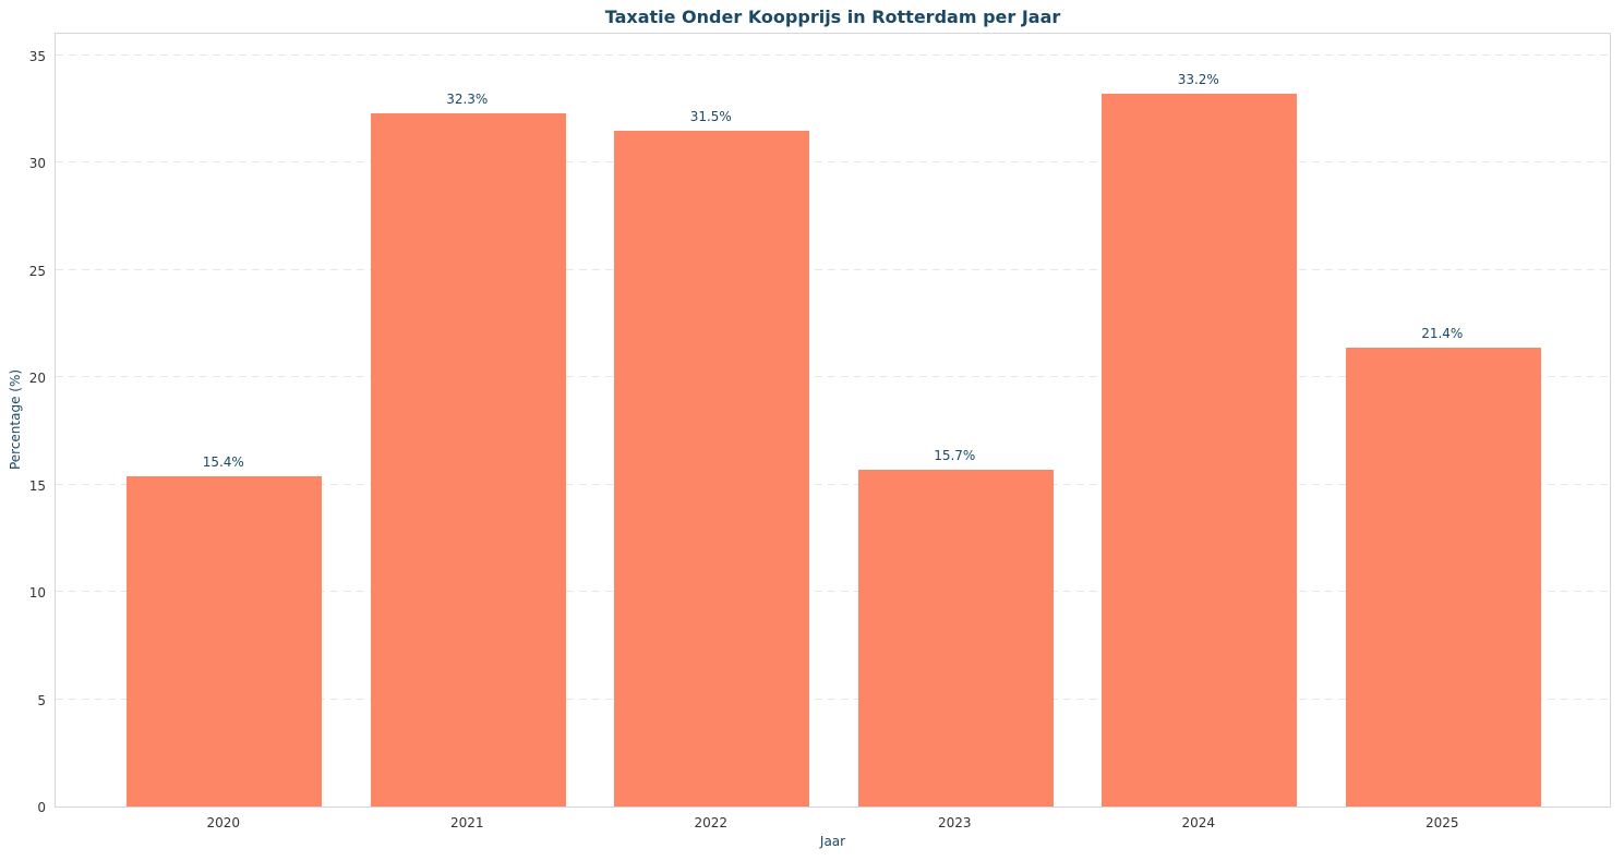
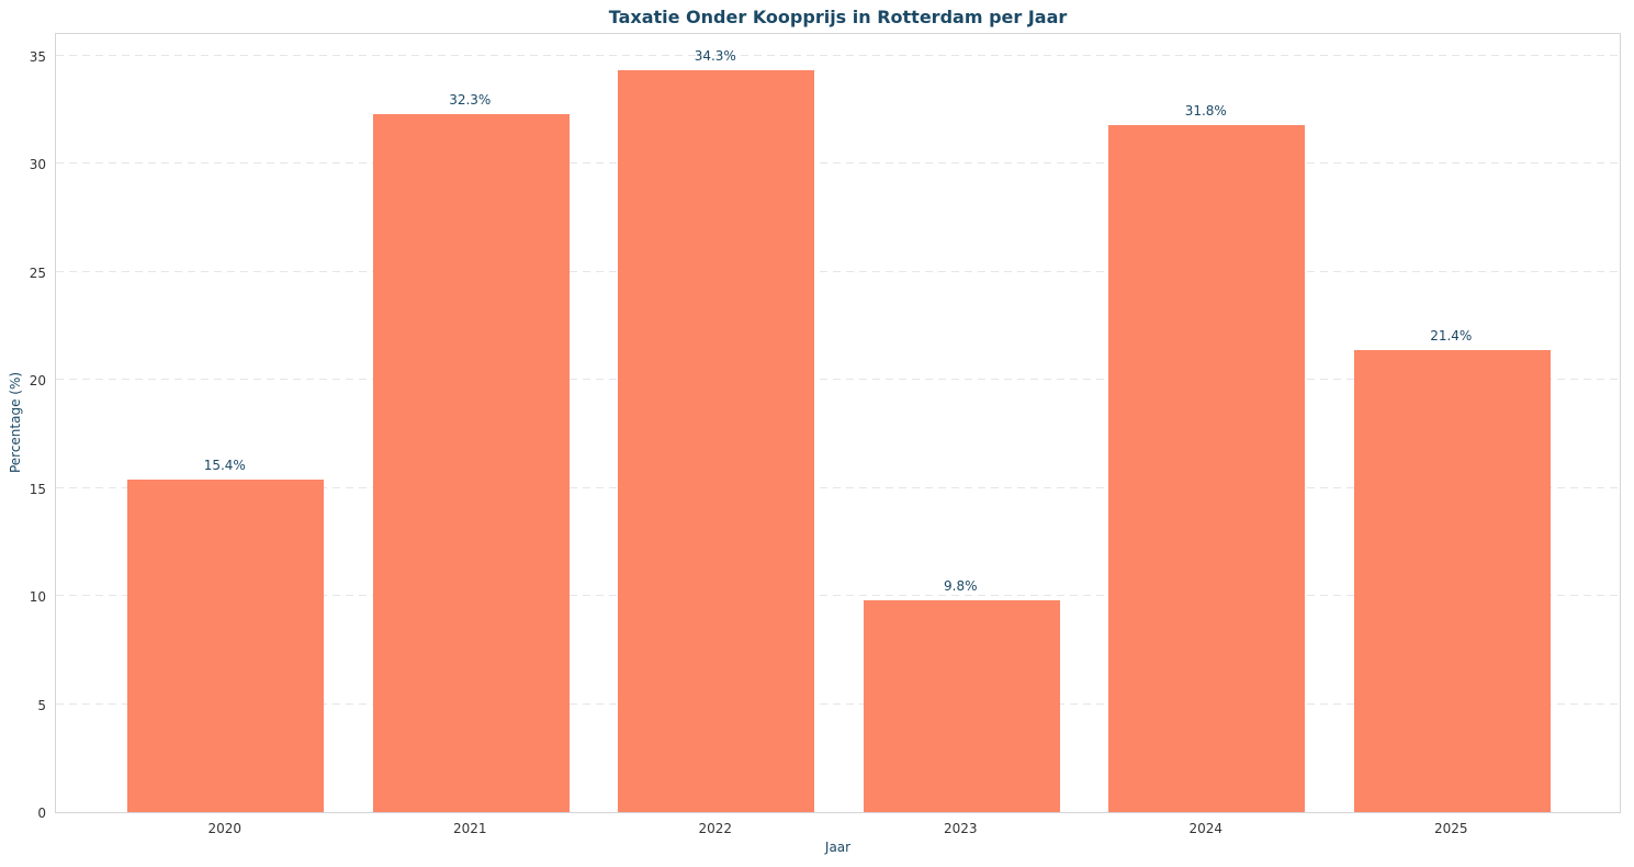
2022: 31.5% -> 34.3%
2023: 15.7% -> 9.8%
2024: 33.2% -> 31.8%
